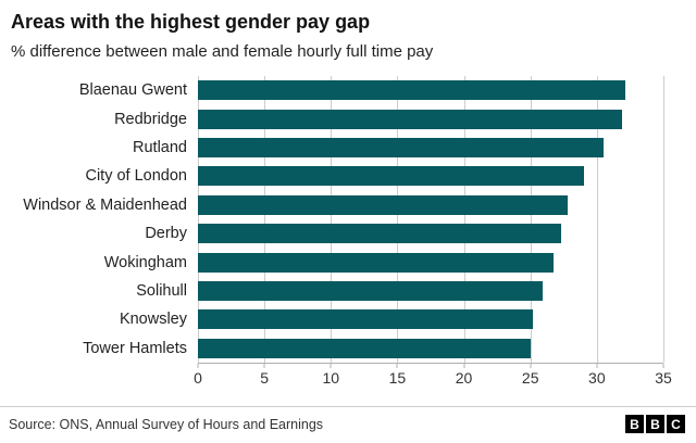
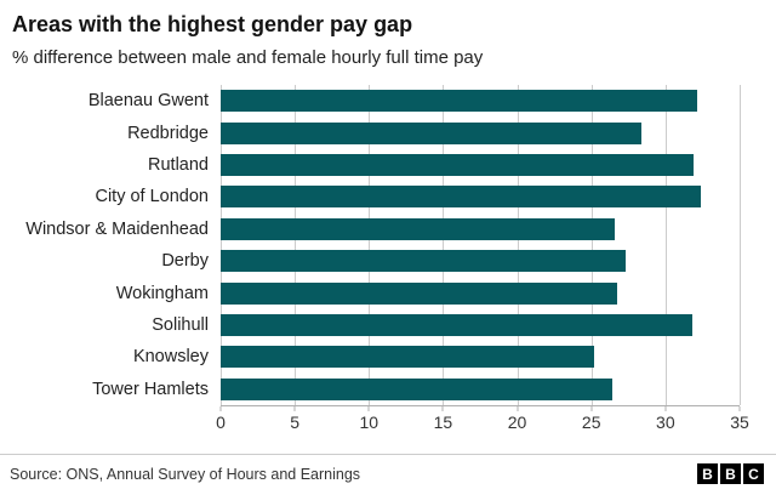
Redbridge: 31.9 -> 28.4
Rutland: 30.5 -> 31.9
City of London: 29.0 -> 32.4
Windsor & Maidenhead: 27.8 -> 26.6
Solihull: 25.9 -> 31.8
Tower Hamlets: 25.0 -> 26.4
